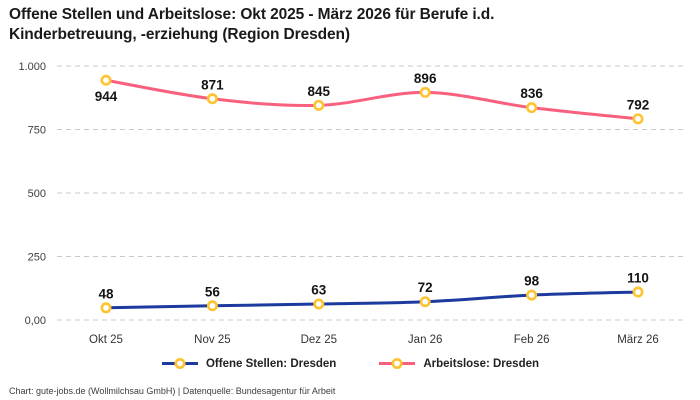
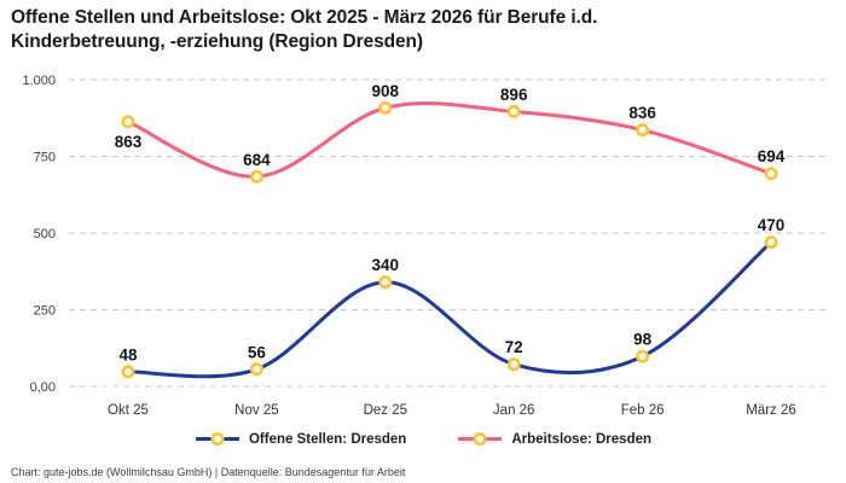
Arbeitslose: Dresden/Okt 25: 944 -> 863
Arbeitslose: Dresden/Nov 25: 871 -> 684
Offene Stellen: Dresden/Dez 25: 63 -> 340
Arbeitslose: Dresden/Dez 25: 845 -> 908
Offene Stellen: Dresden/März 26: 110 -> 470
Arbeitslose: Dresden/März 26: 792 -> 694
